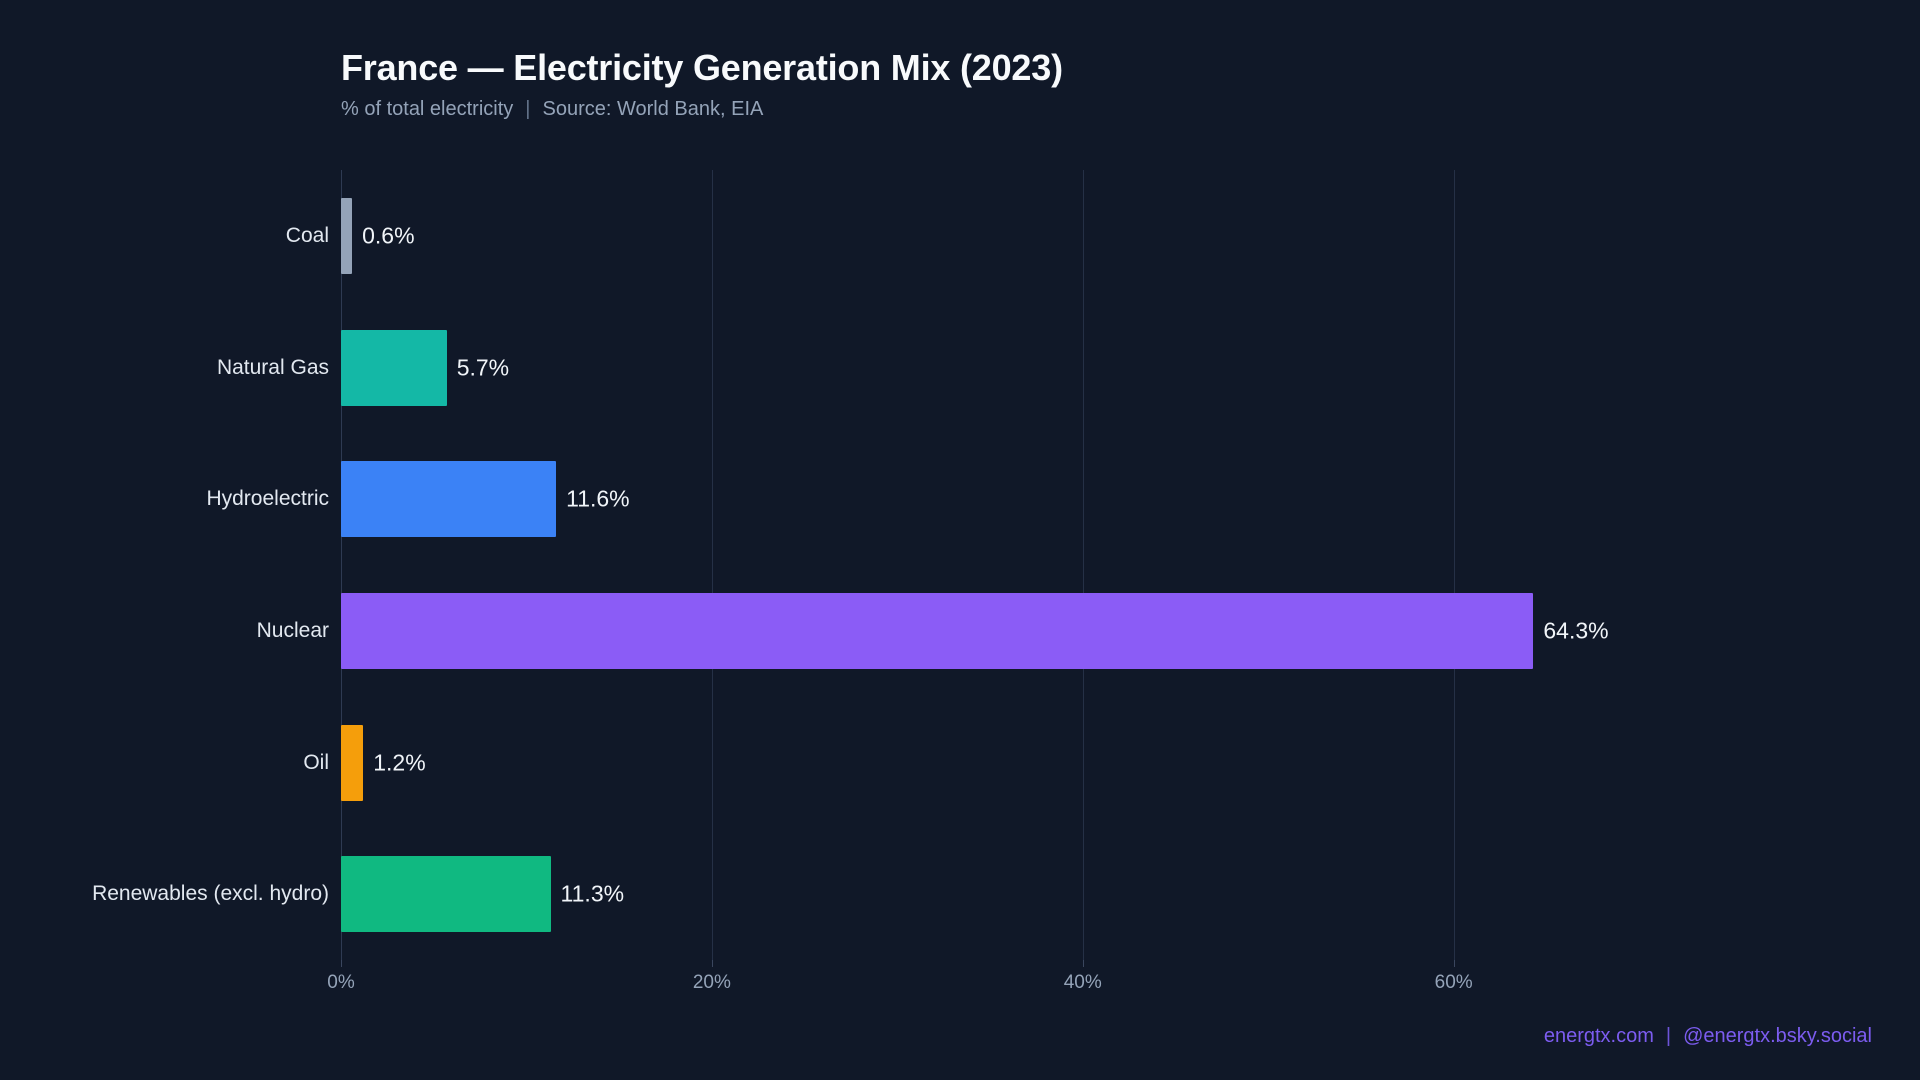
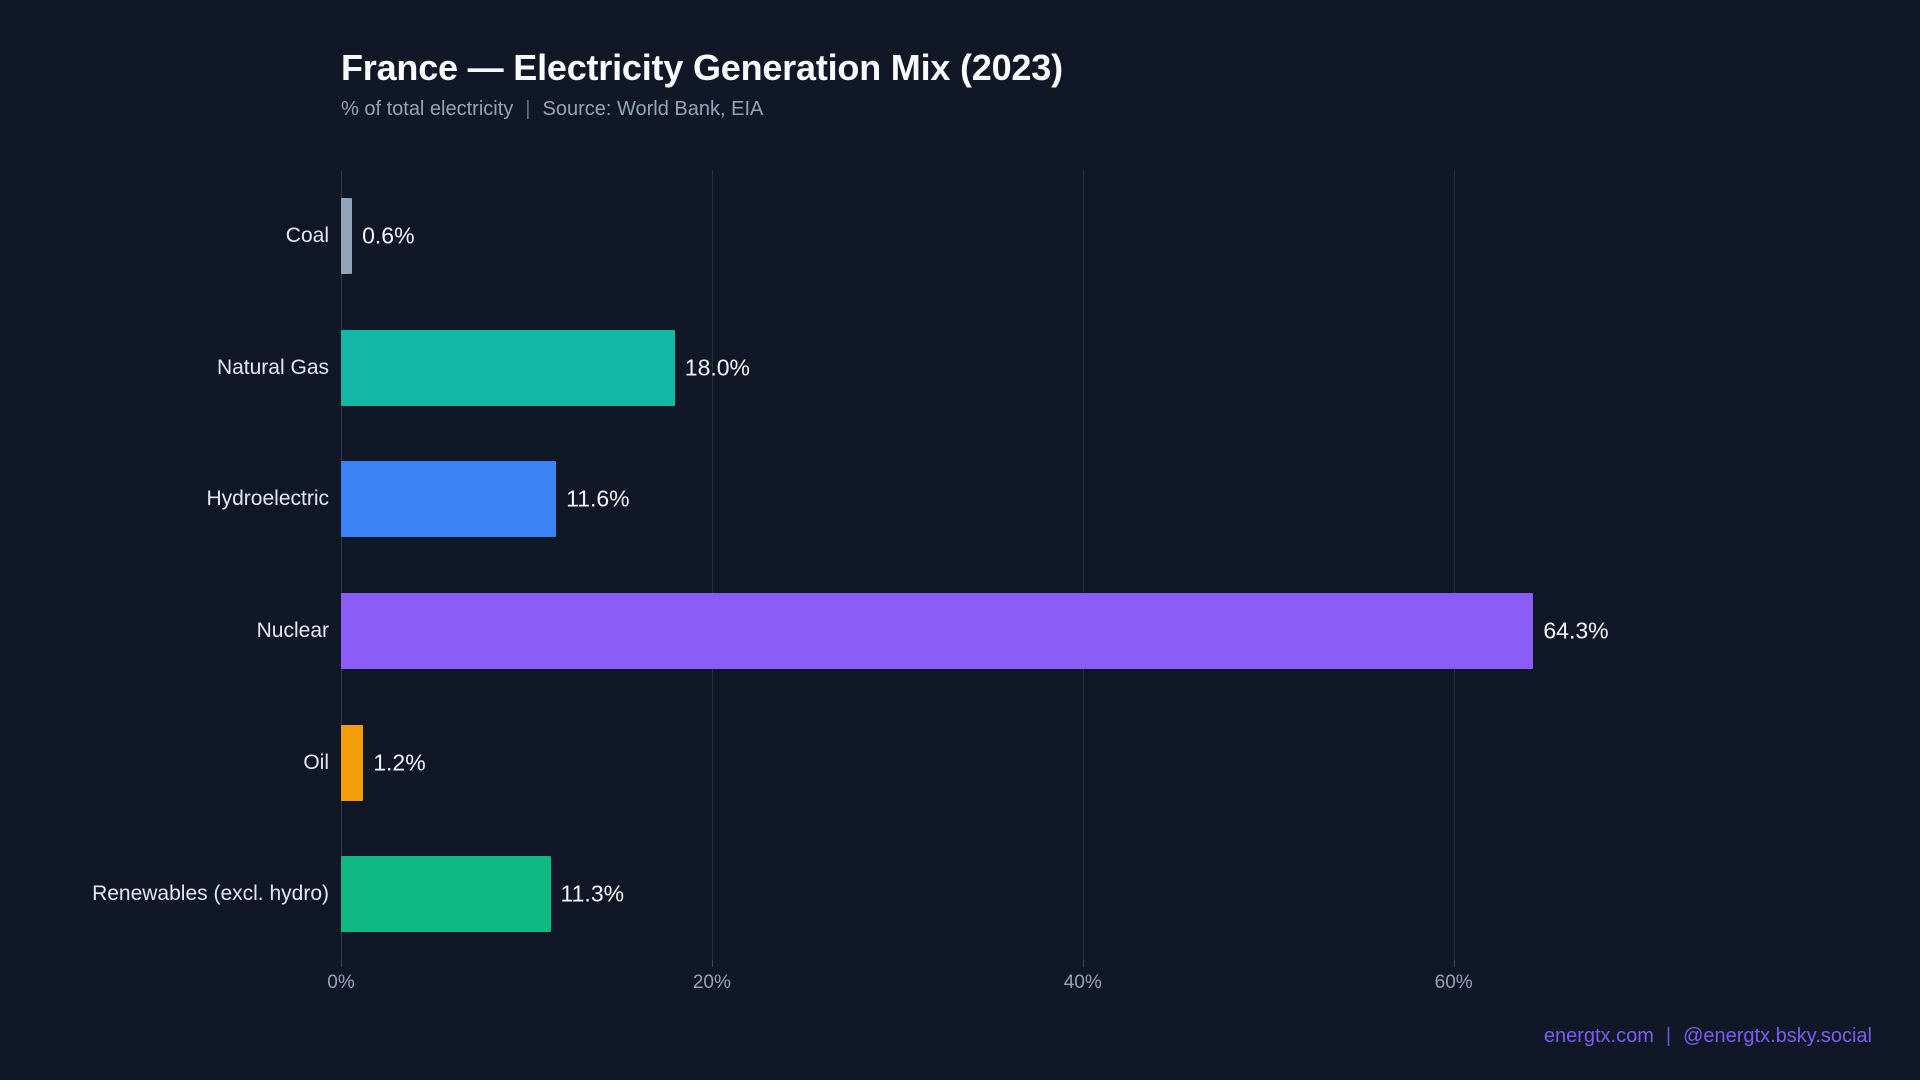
Natural Gas: 5.7% -> 18.0%
